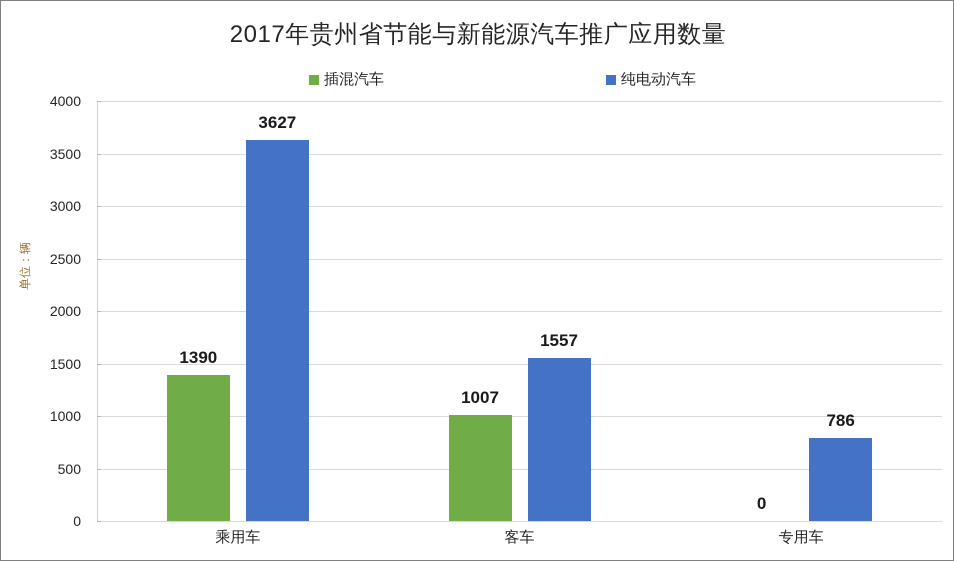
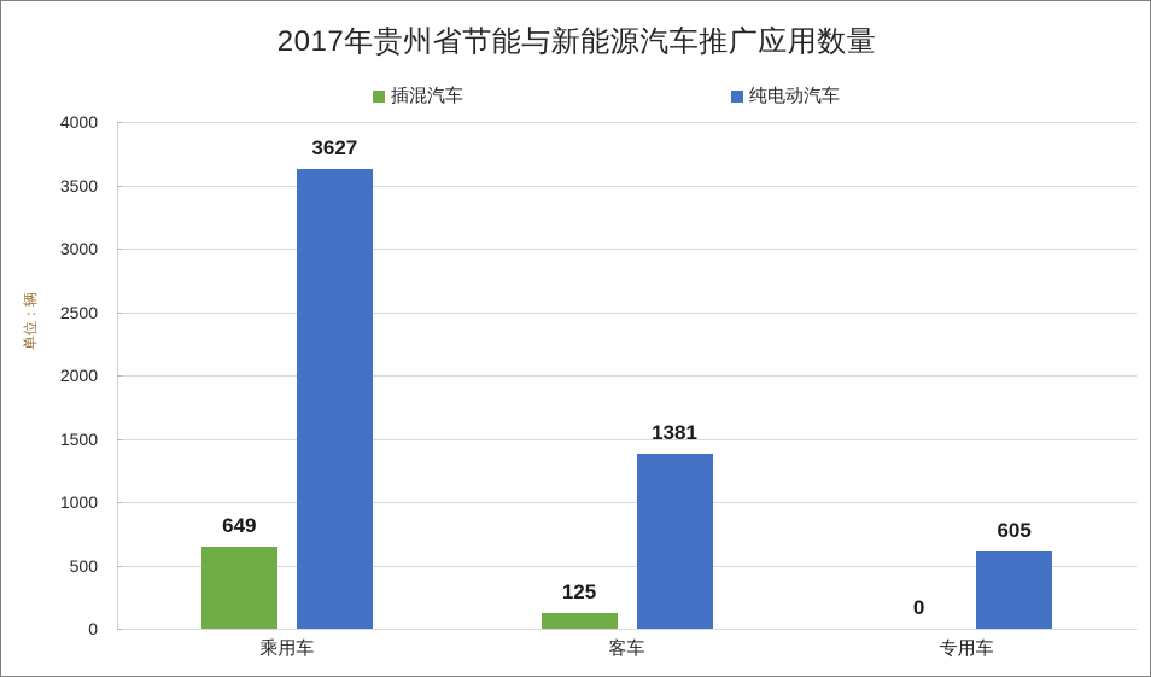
插混汽车/乘用车: 1390 -> 649
插混汽车/客车: 1007 -> 125
纯电动汽车/客车: 1557 -> 1381
纯电动汽车/专用车: 786 -> 605
